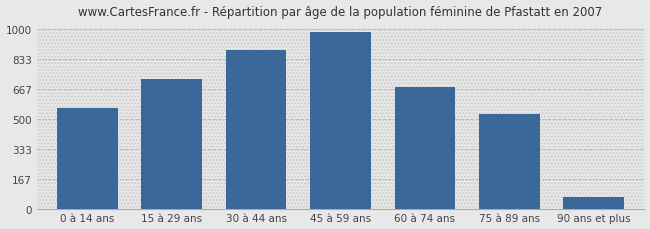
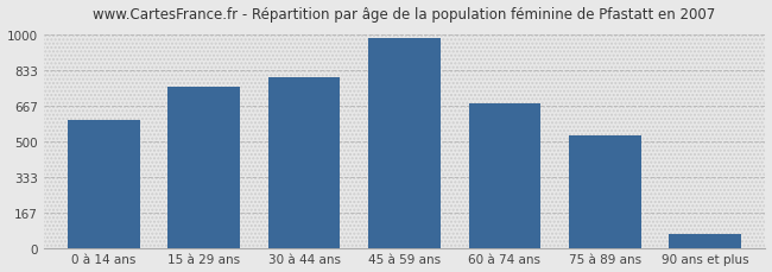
0 à 14 ans: 560 -> 600
15 à 29 ans: 720 -> 760
30 à 44 ans: 880 -> 800
